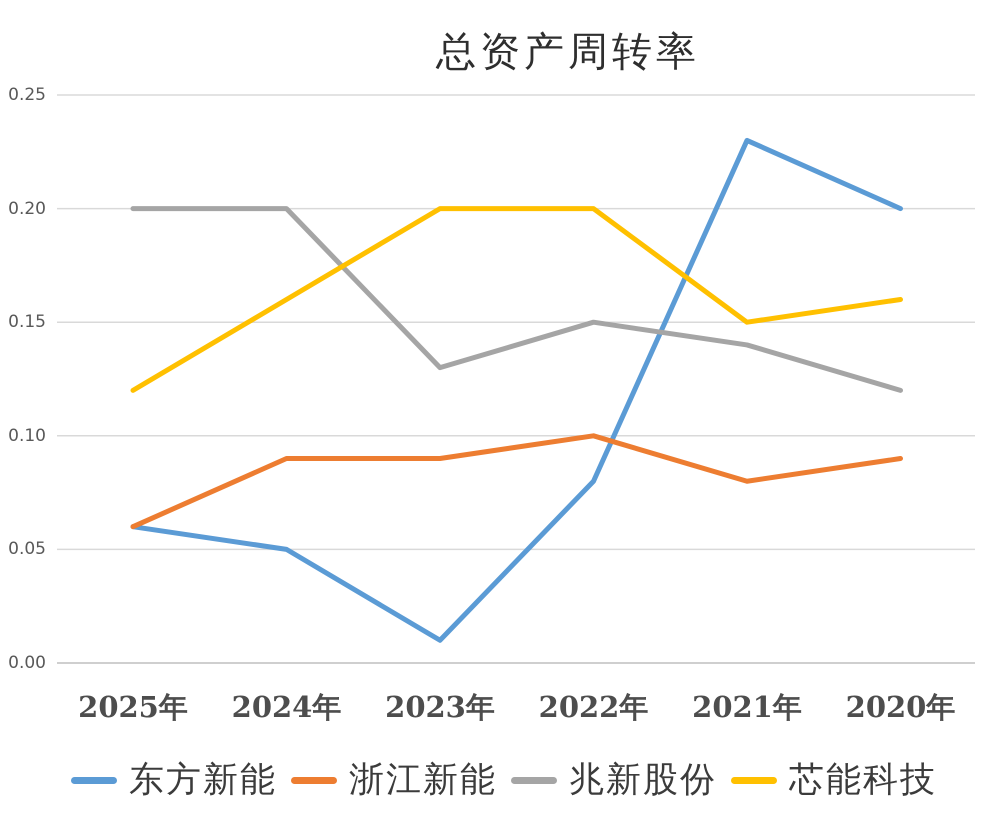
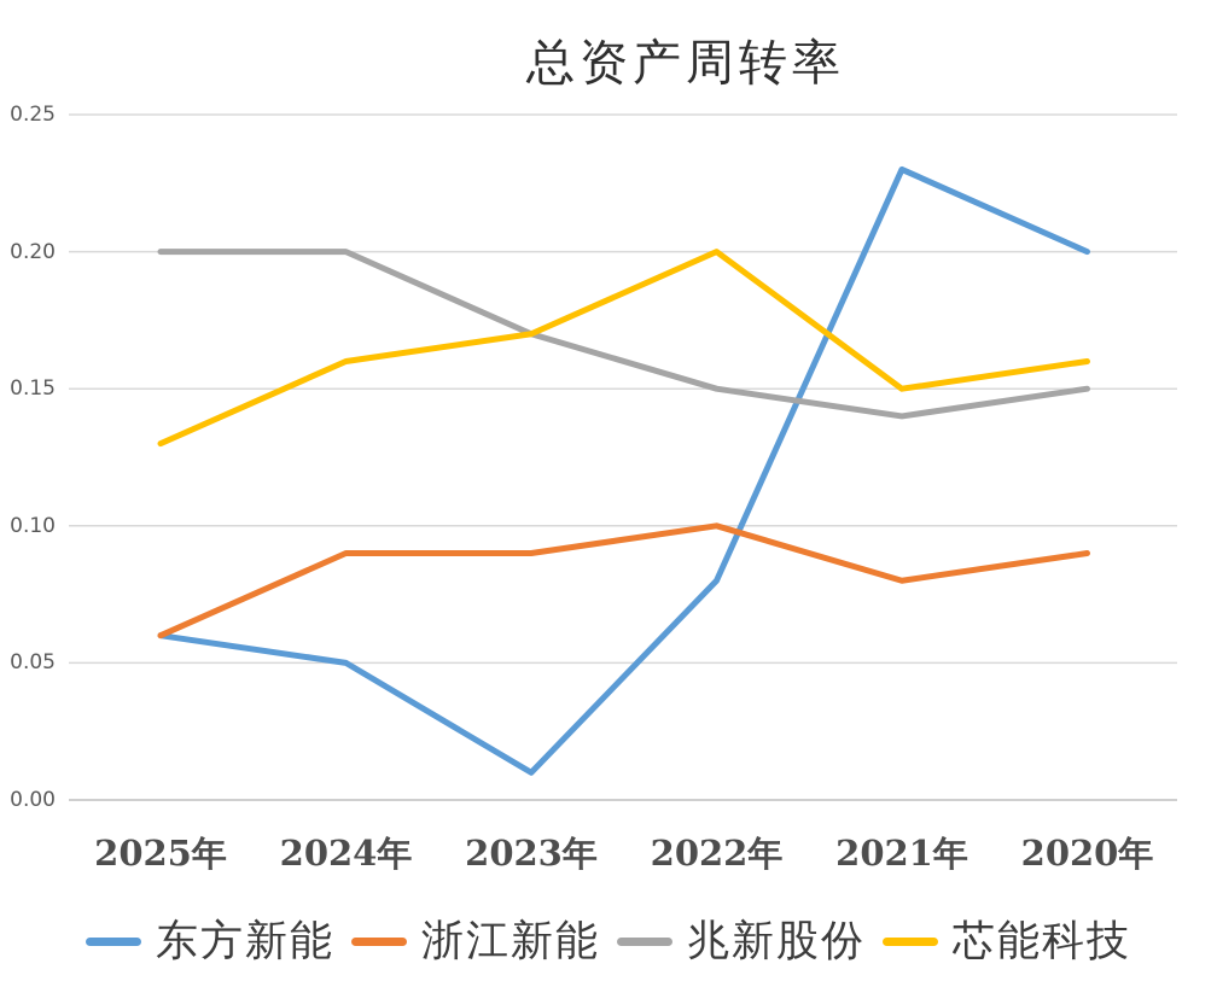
芯能科技/2025年: 0.12 -> 0.13
兆新股份/2023年: 0.13 -> 0.17
芯能科技/2023年: 0.20 -> 0.17
兆新股份/2020年: 0.12 -> 0.15
